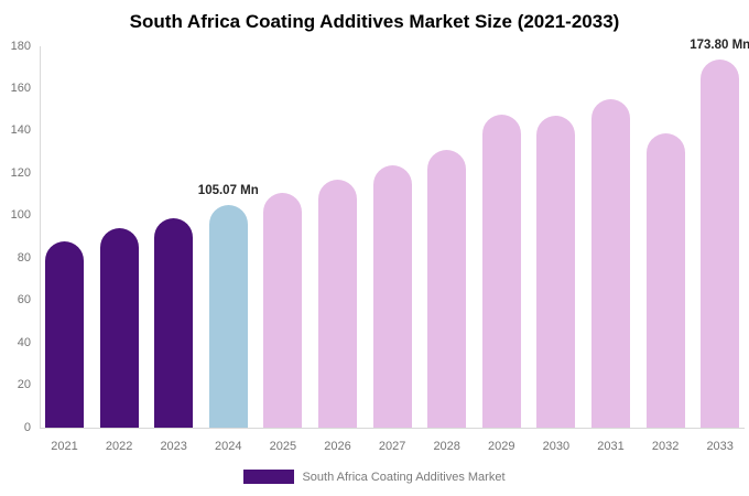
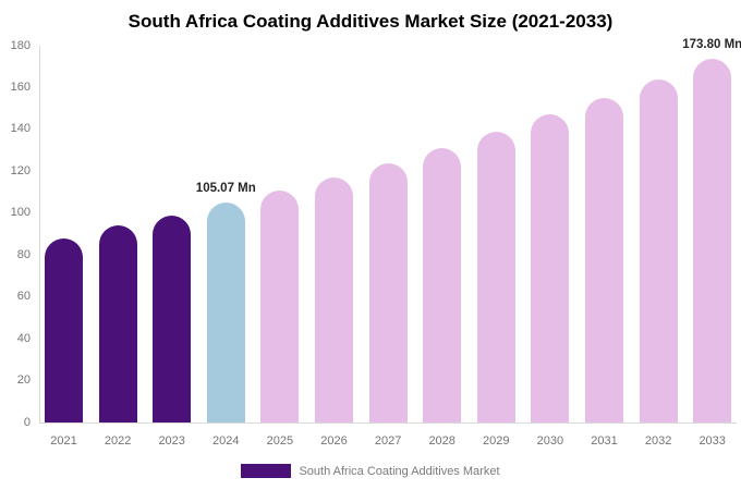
2029: 148 -> 139
2032: 139 -> 164
